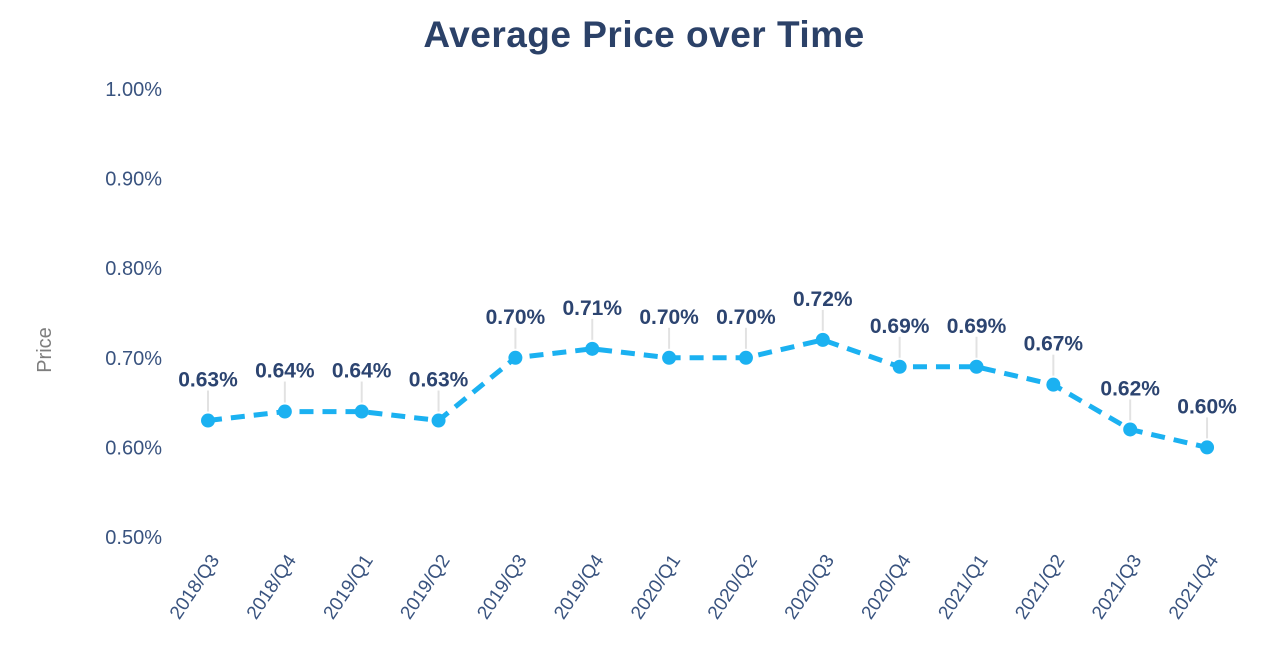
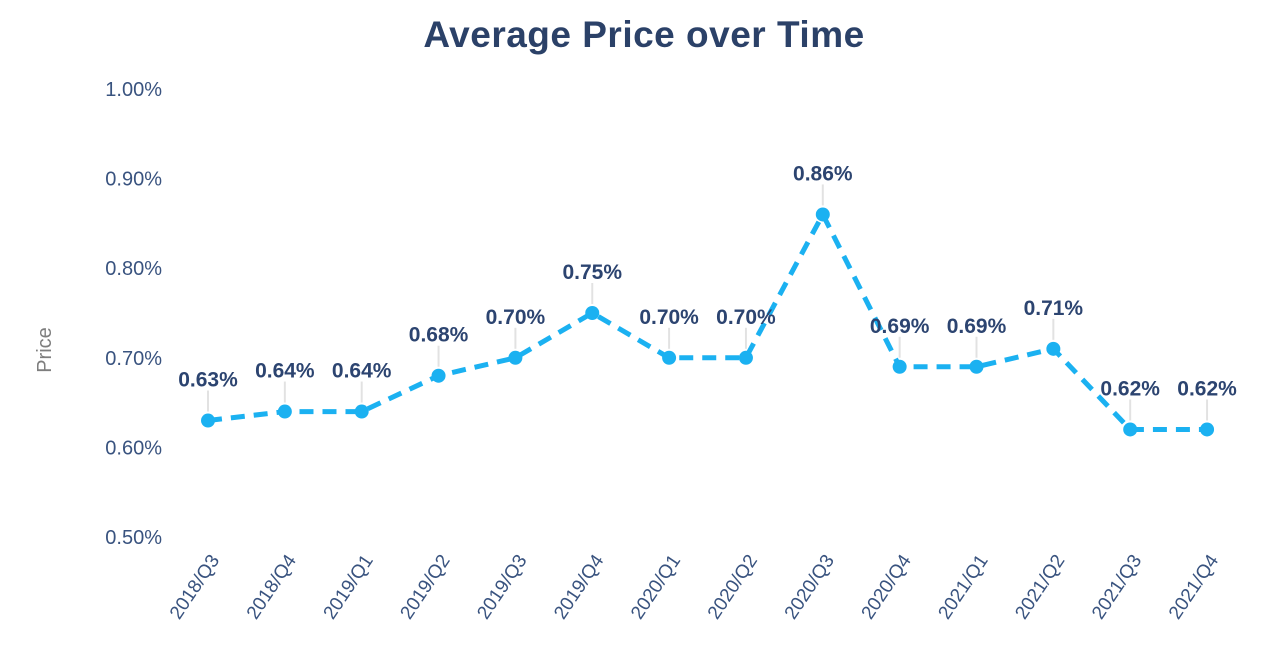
2019/Q2: 0.63% -> 0.68%
2019/Q4: 0.71% -> 0.75%
2020/Q3: 0.72% -> 0.86%
2021/Q2: 0.67% -> 0.71%
2021/Q4: 0.60% -> 0.62%
